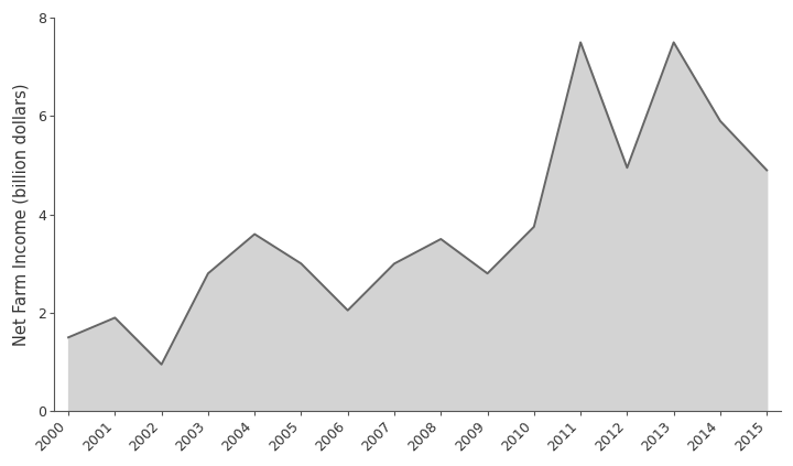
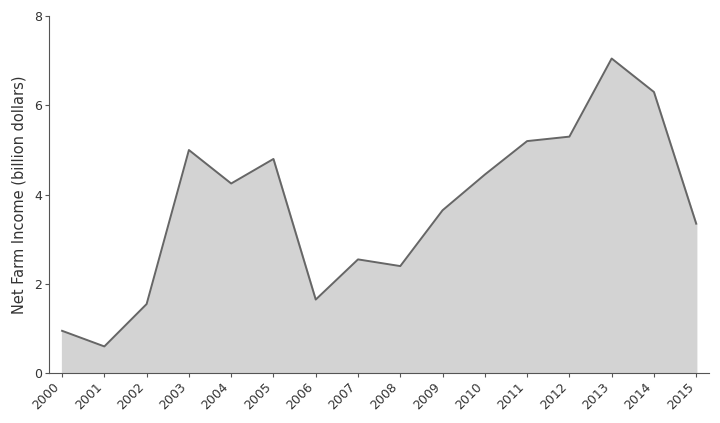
2000: 1.50 -> 0.95
2001: 1.90 -> 0.60
2002: 0.95 -> 1.55
2003: 2.80 -> 5.00
2004: 3.60 -> 4.25
2005: 3.00 -> 4.80
2006: 2.05 -> 1.65
2007: 3.00 -> 2.55
2008: 3.50 -> 2.40
2009: 2.80 -> 3.65
2010: 3.75 -> 4.45
2011: 7.50 -> 5.20
2012: 4.95 -> 5.30
2013: 7.50 -> 7.05
2014: 5.90 -> 6.30
2015: 4.90 -> 3.35
